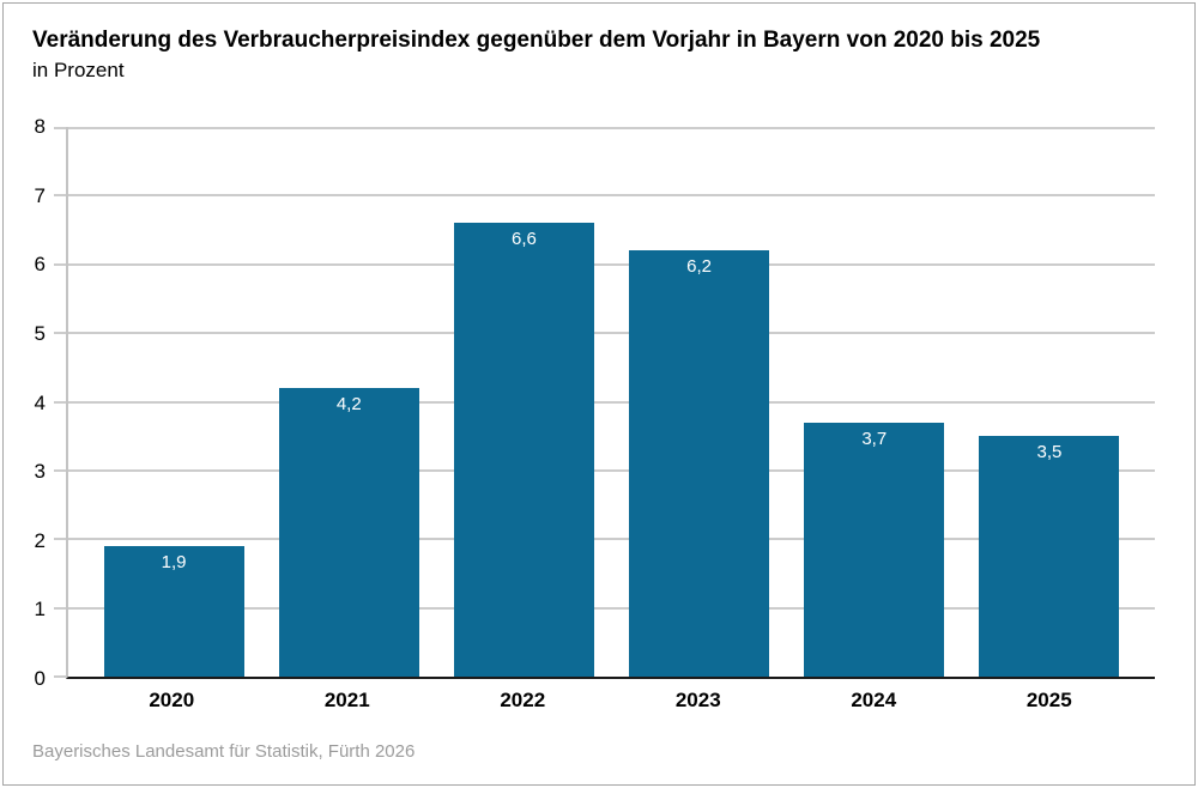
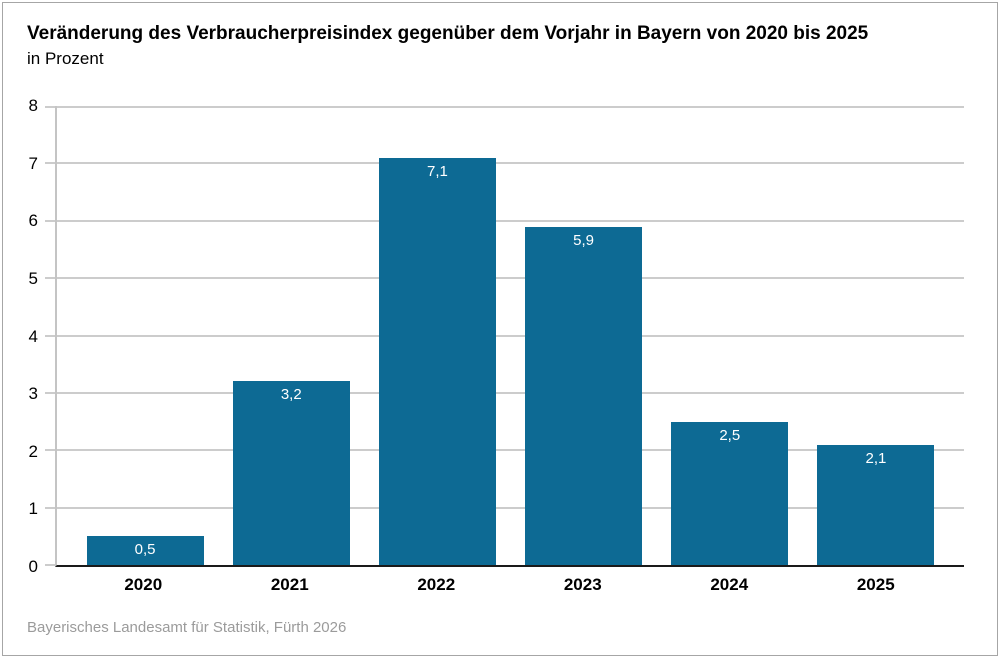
2020: 1,9 -> 0,5
2021: 4,2 -> 3,2
2022: 6,6 -> 7,1
2023: 6,2 -> 5,9
2024: 3,7 -> 2,5
2025: 3,5 -> 2,1
